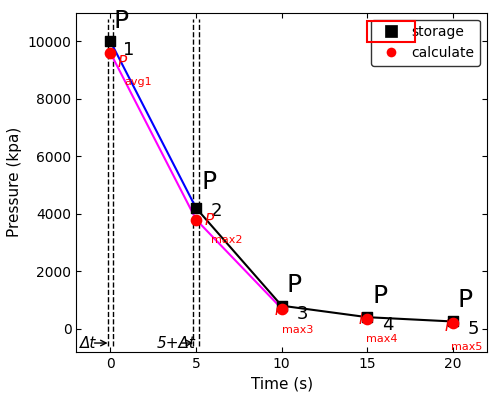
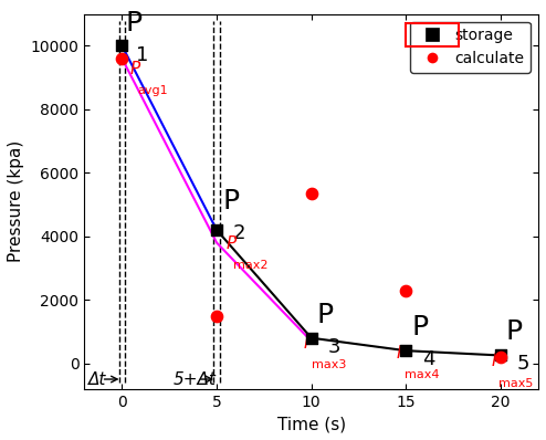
calculate/5: 3800 -> 1500
calculate/10: 700 -> 5350
calculate/15: 350 -> 2300
